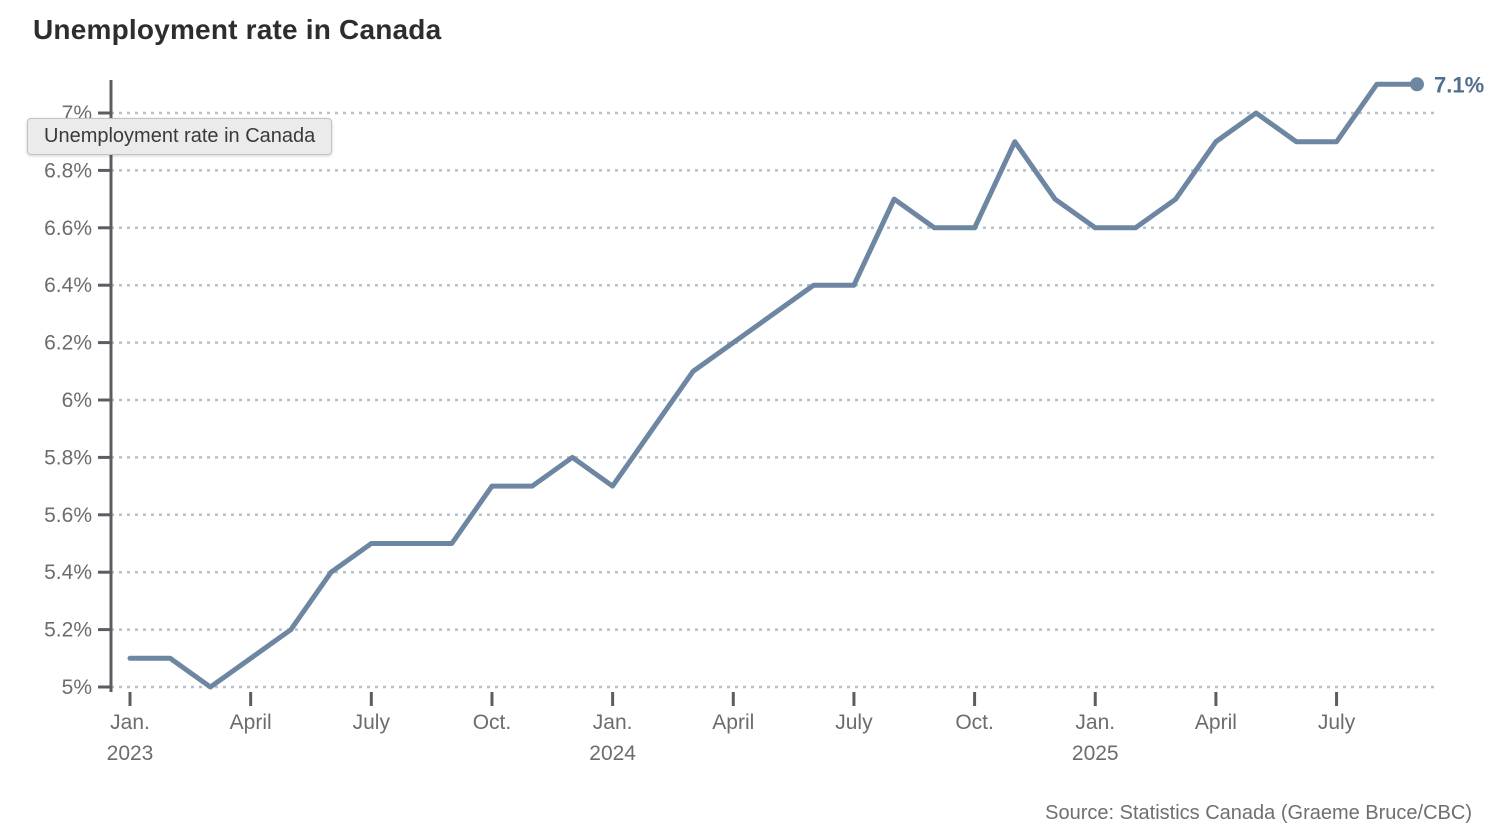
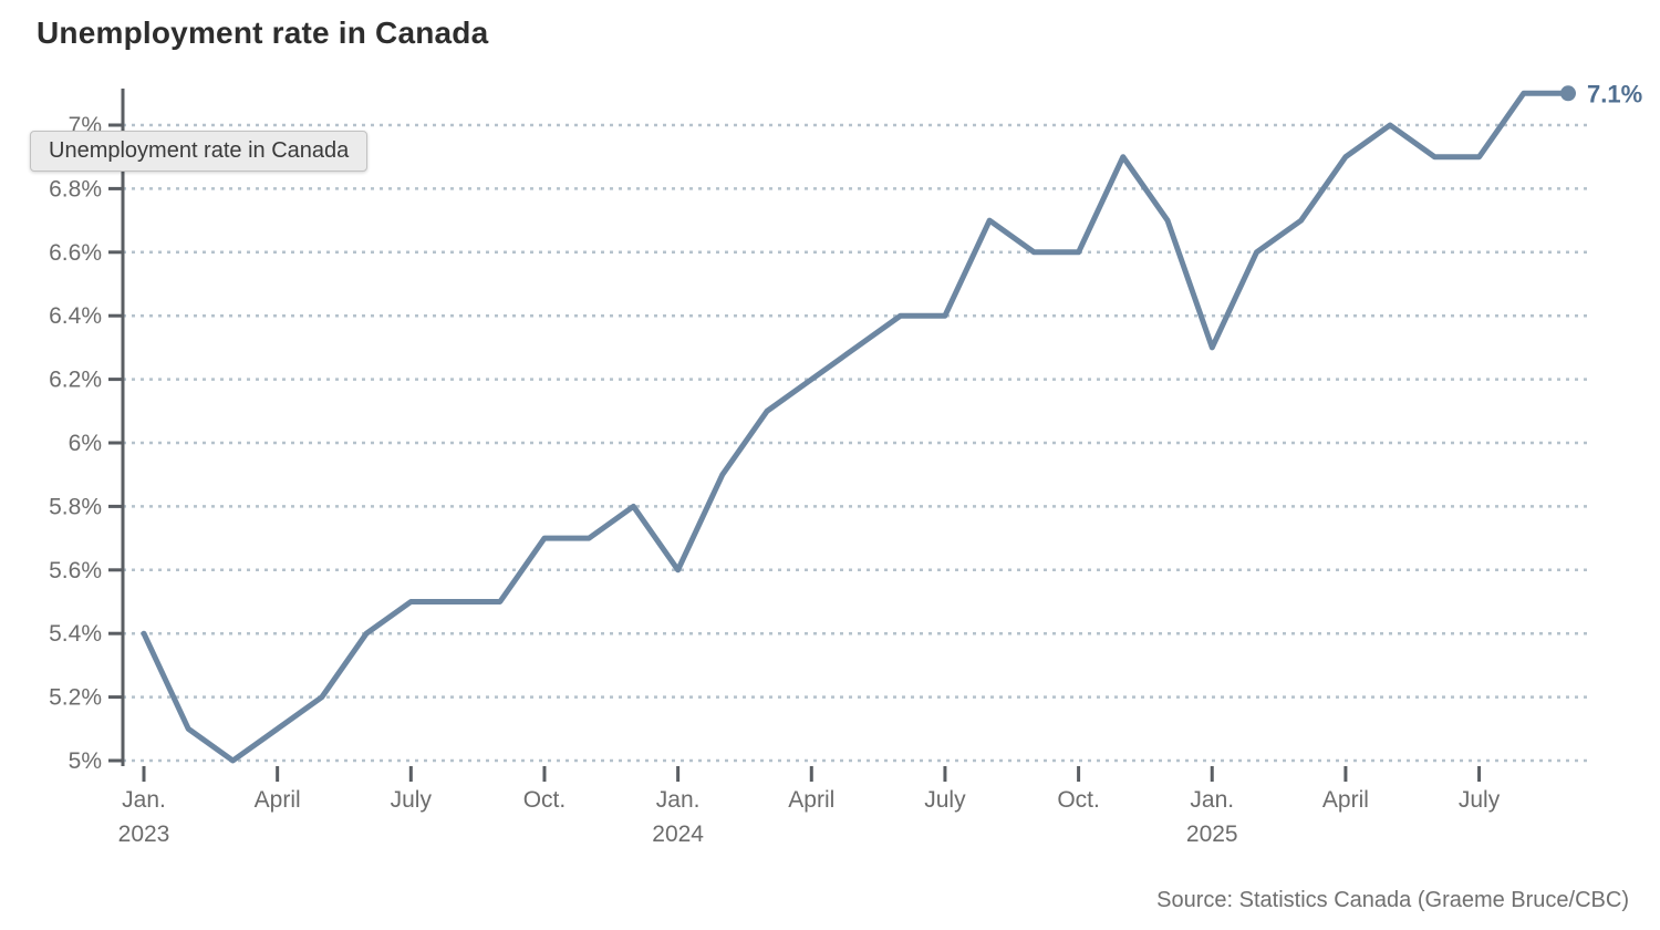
Jan. 2023: 5.1% -> 5.4%
Jan. 2024: 5.7% -> 5.6%
Jan. 2025: 6.6% -> 6.3%
